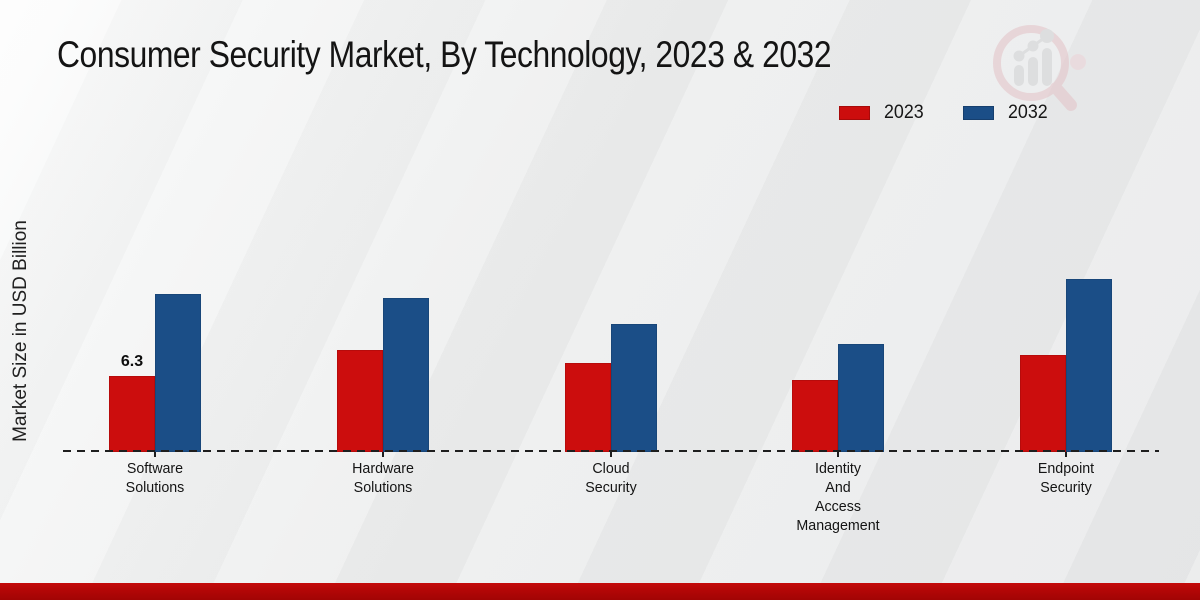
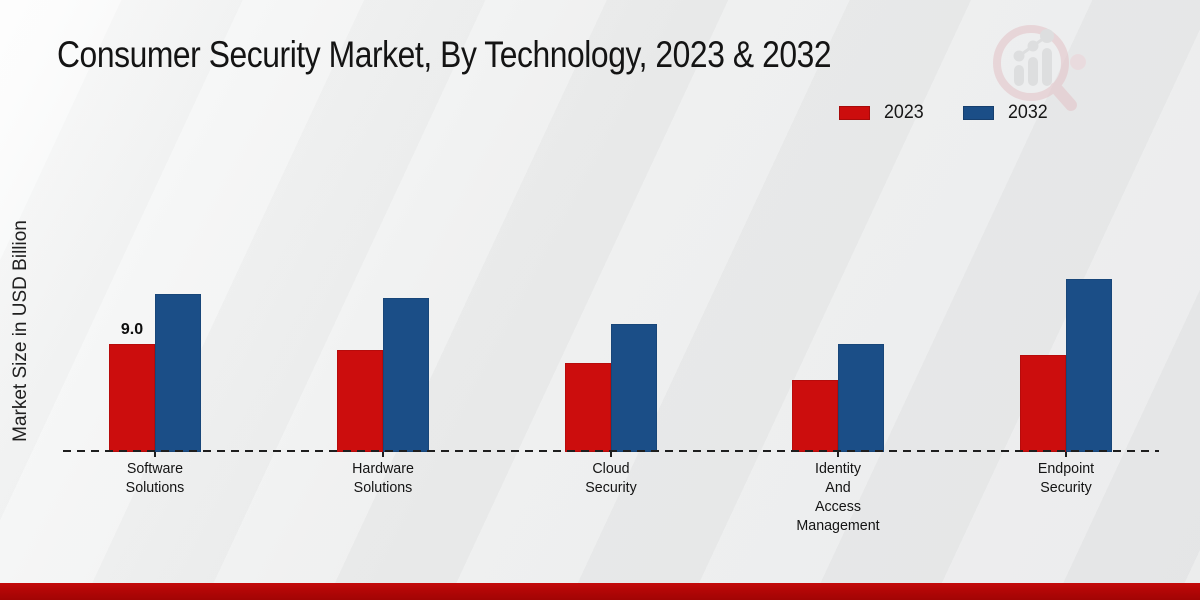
2023/Software Solutions: 6.3 -> 9.0
